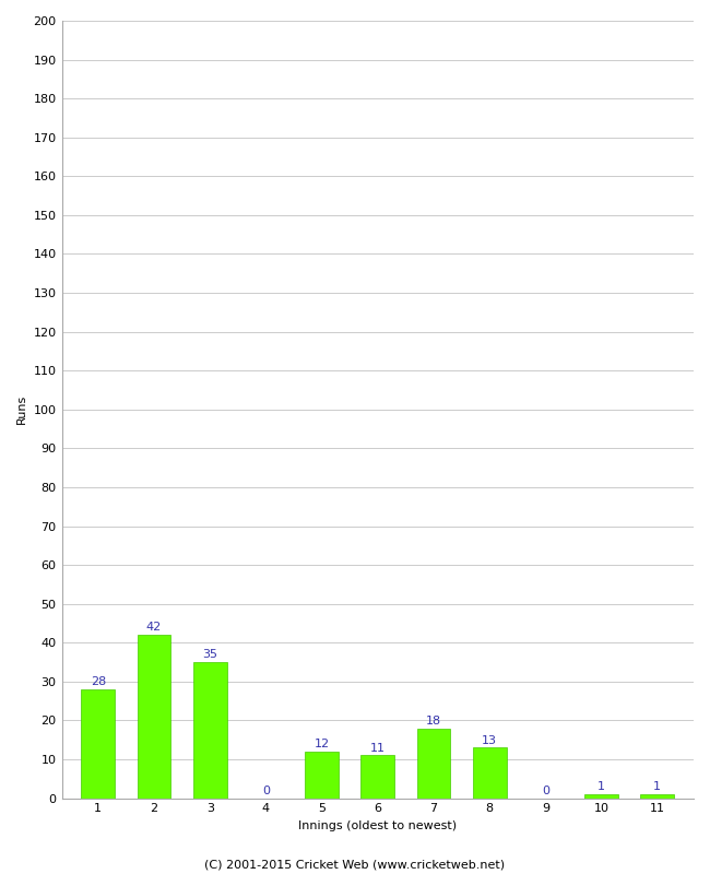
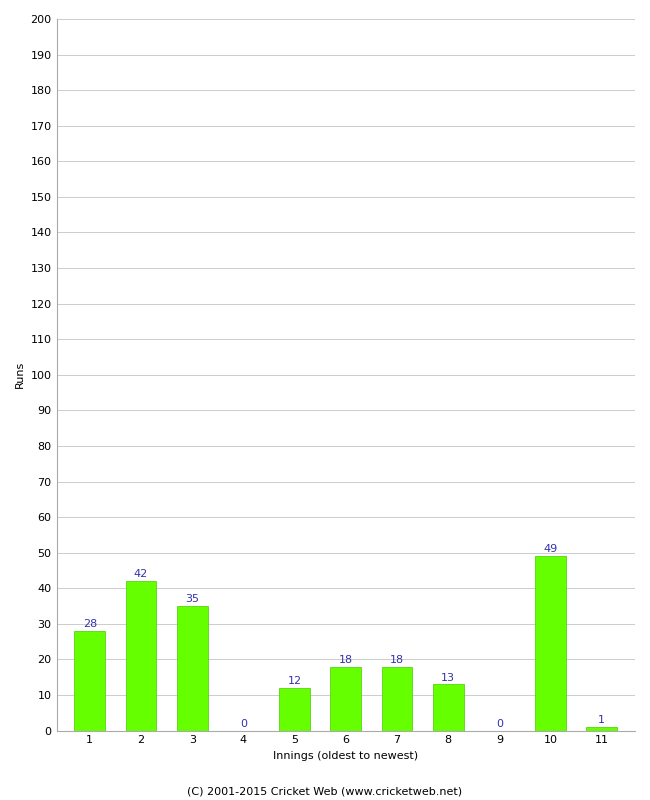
6: 11 -> 18
10: 1 -> 49
